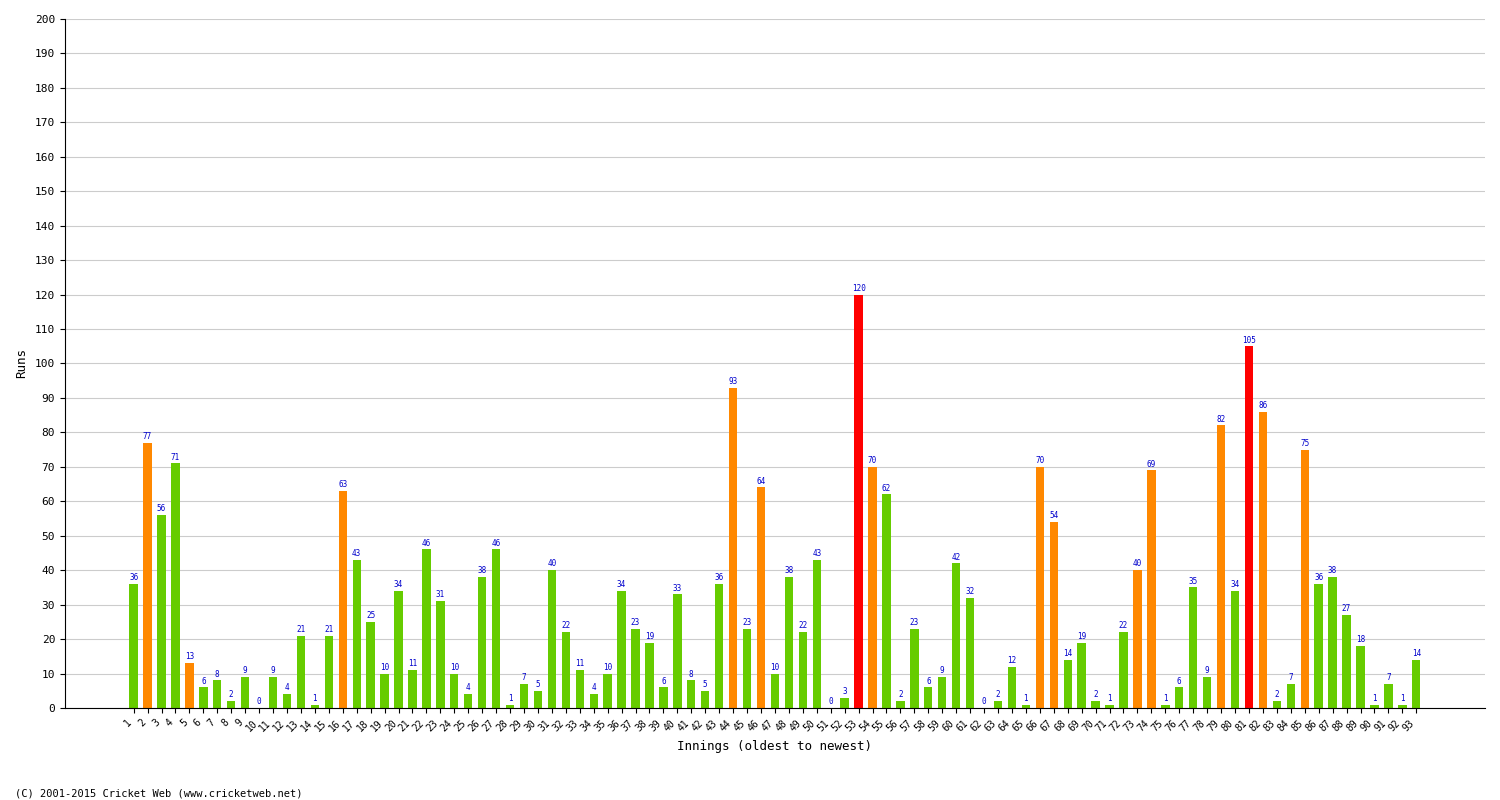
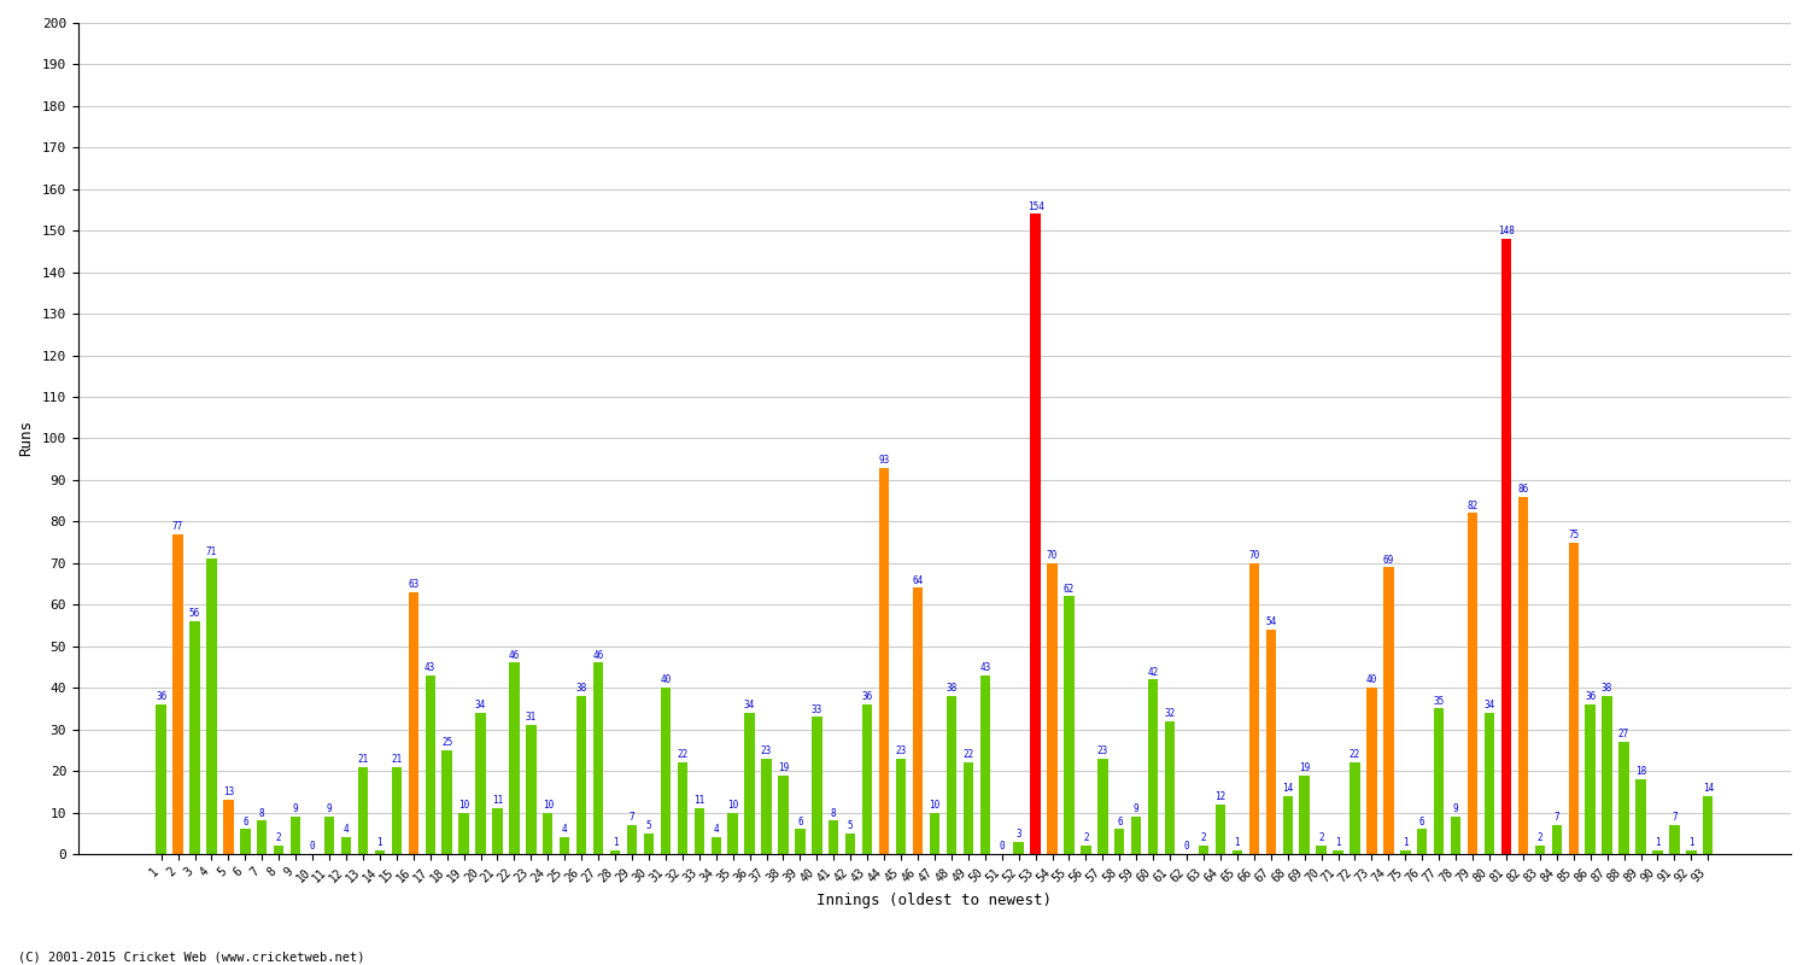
53: 120 -> 154
81: 105 -> 148
